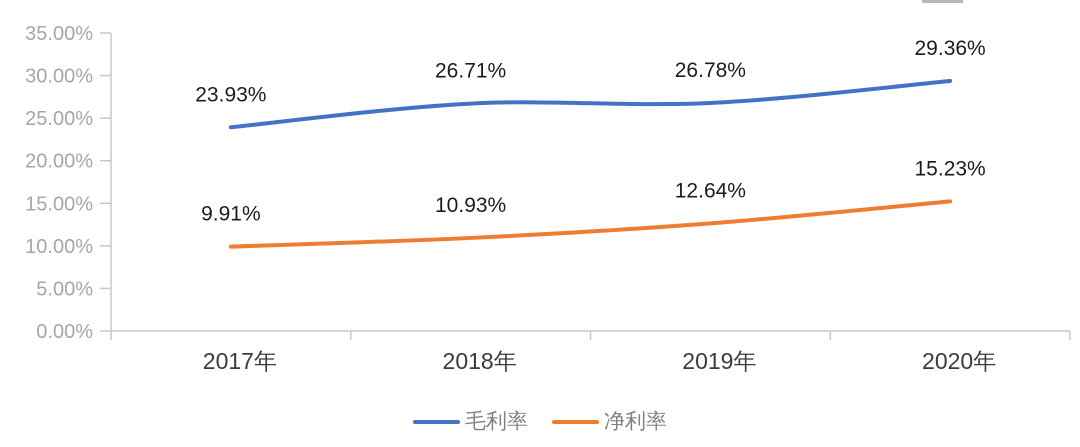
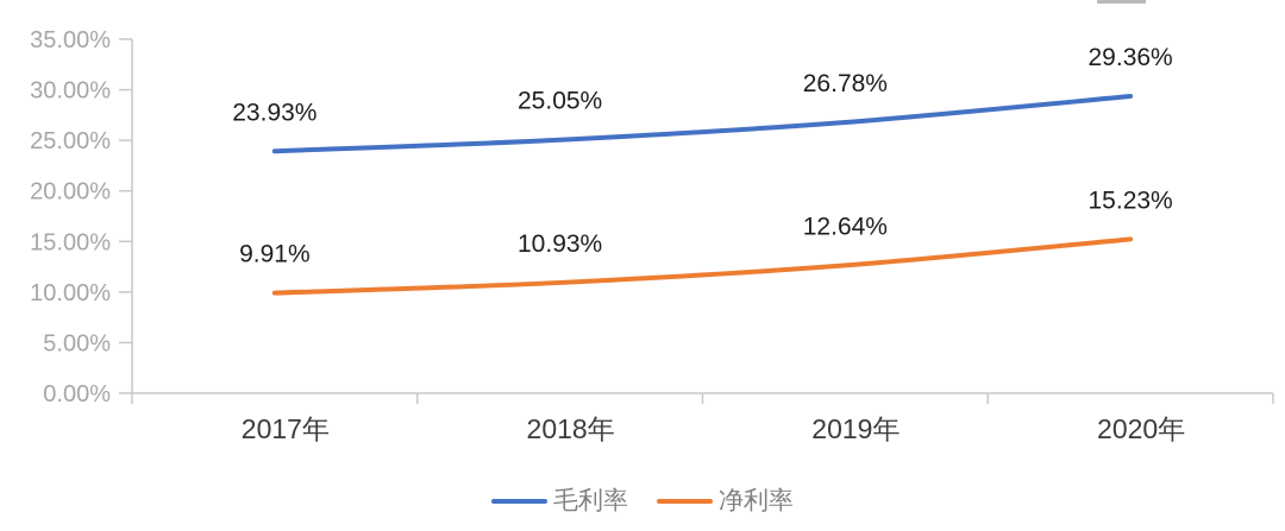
毛利率/2018年: 26.71% -> 25.05%
